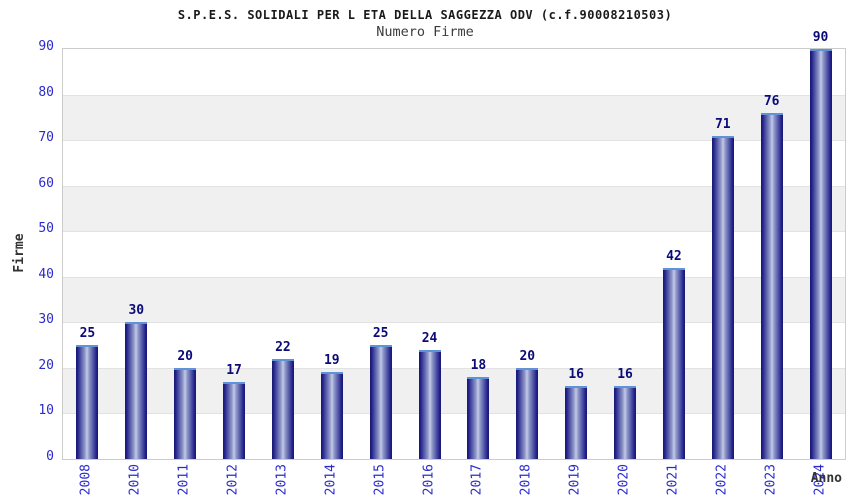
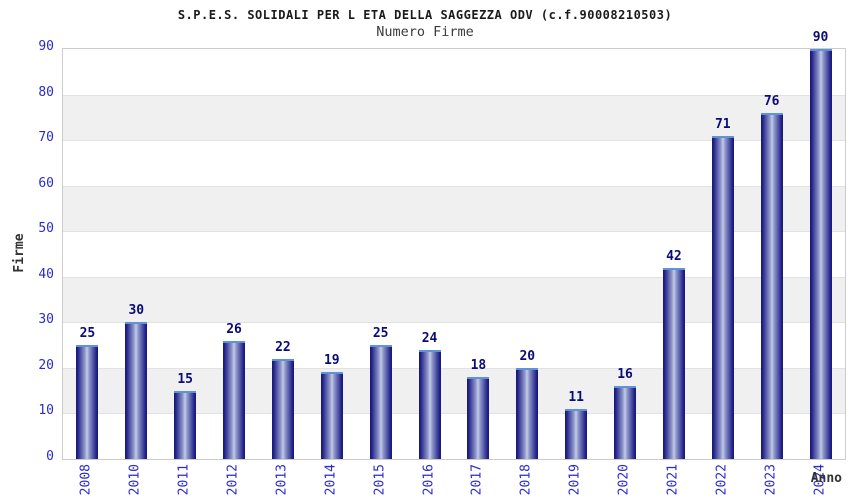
2011: 20 -> 15
2012: 17 -> 26
2019: 16 -> 11
